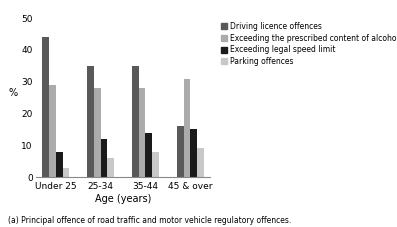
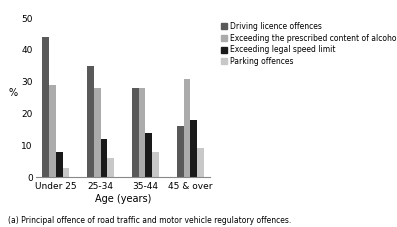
Driving licence offences/35-44: 35 -> 28
Exceeding legal speed limit/45 & over: 15 -> 18
